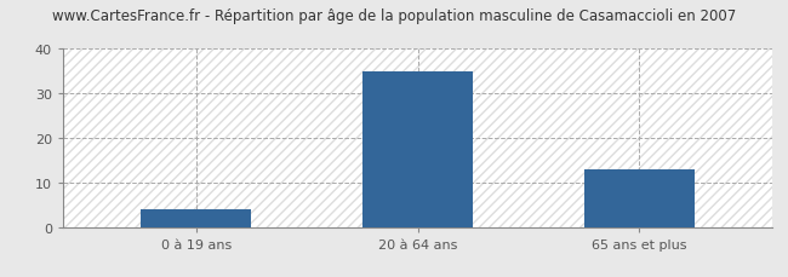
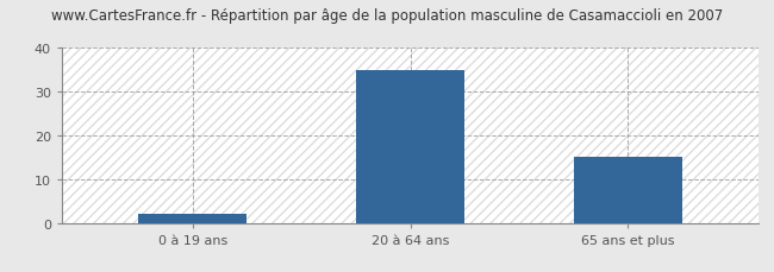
0 à 19 ans: 4 -> 2
65 ans et plus: 13 -> 15
